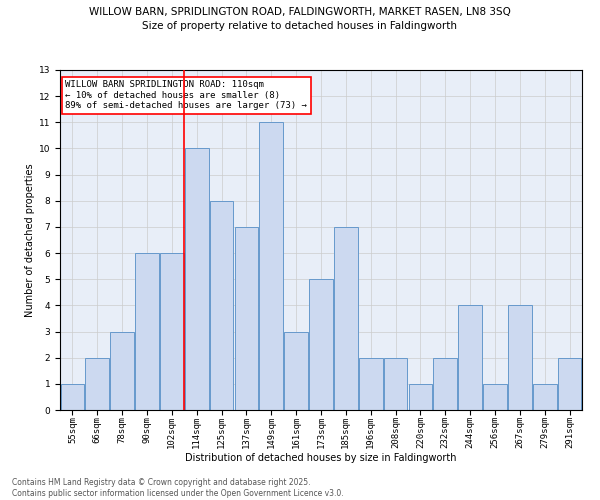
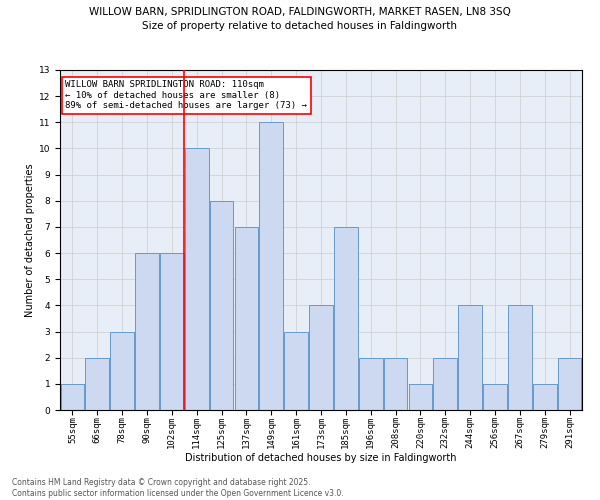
173sqm: 5 -> 4
